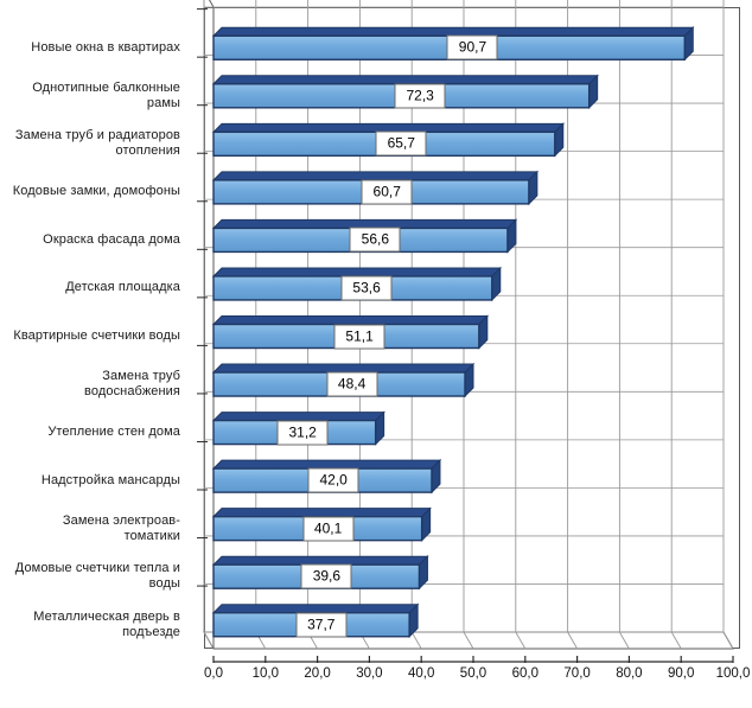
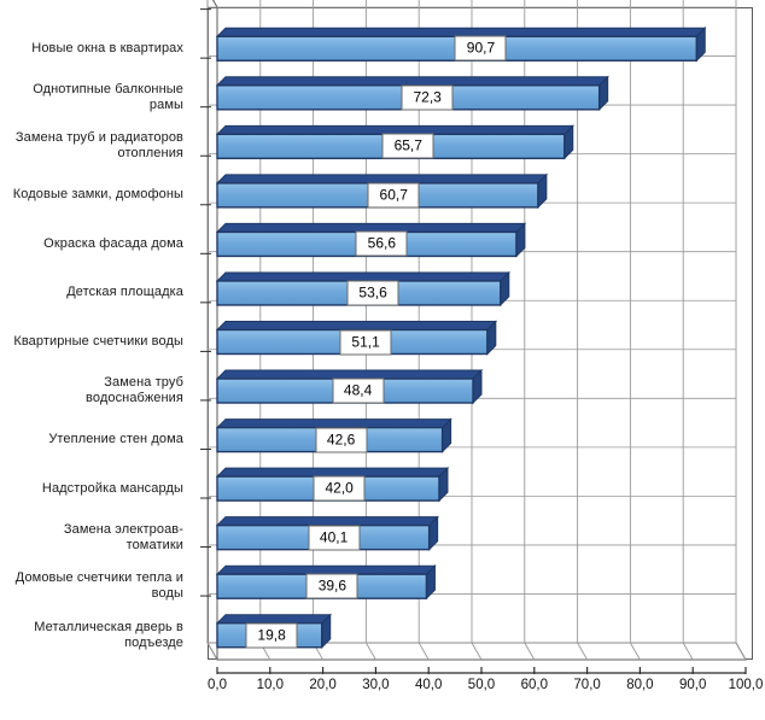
Утепление стен дома: 31,2 -> 42,6
Металлическая дверь в подъезде: 37,7 -> 19,8
